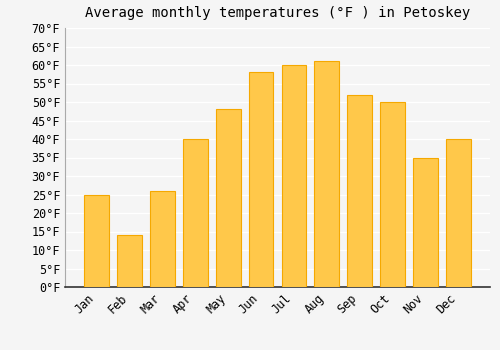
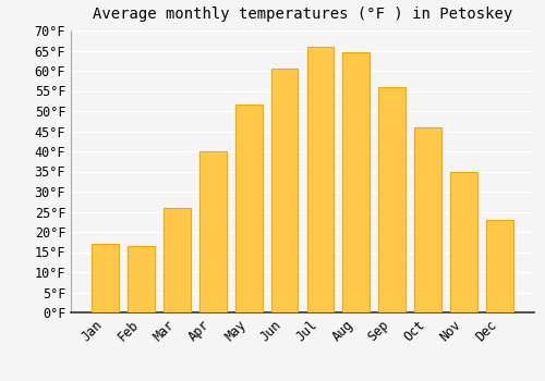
Jan: 25.0°F -> 17.0°F
Feb: 14.0°F -> 16.5°F
May: 48.0°F -> 51.5°F
Jun: 58.0°F -> 60.5°F
Jul: 60.0°F -> 66.0°F
Aug: 61.0°F -> 64.5°F
Sep: 52.0°F -> 56.0°F
Oct: 50.0°F -> 46.0°F
Dec: 40.0°F -> 23.0°F
